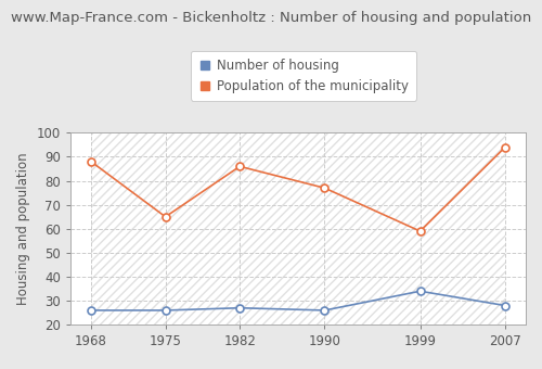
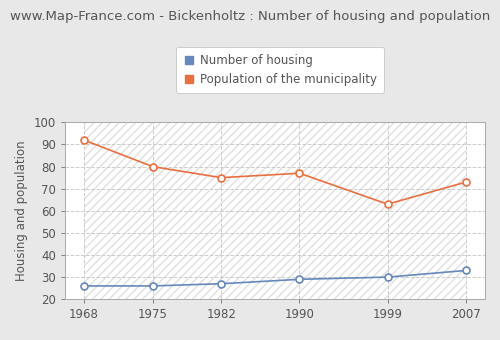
Population of the municipality/1968: 88 -> 92
Population of the municipality/1975: 65 -> 80
Population of the municipality/1982: 86 -> 75
Number of housing/1990: 26 -> 29
Number of housing/1999: 34 -> 30
Population of the municipality/1999: 59 -> 63
Number of housing/2007: 28 -> 33
Population of the municipality/2007: 94 -> 73
